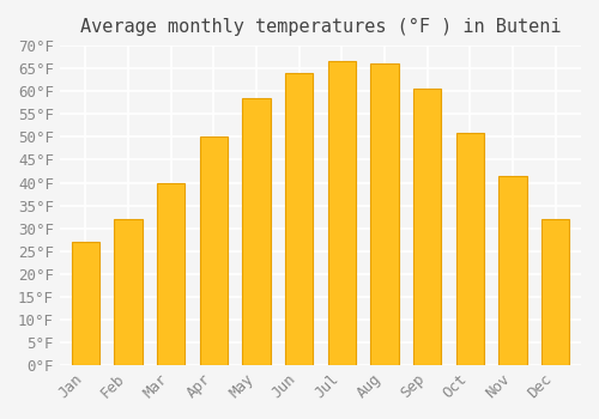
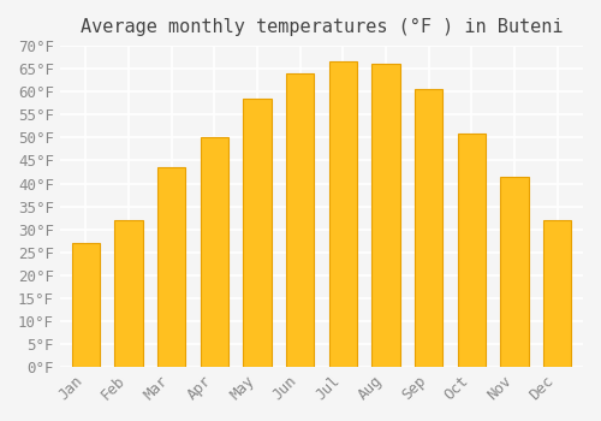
Mar: 40.0°F -> 43.5°F
